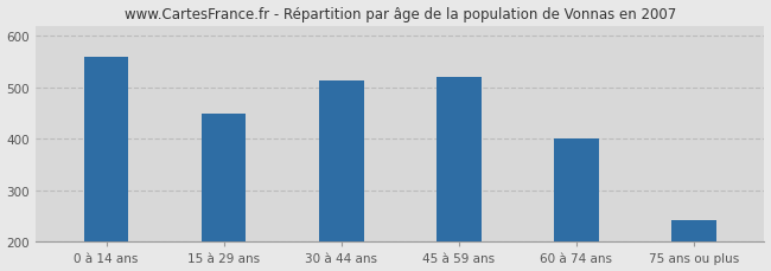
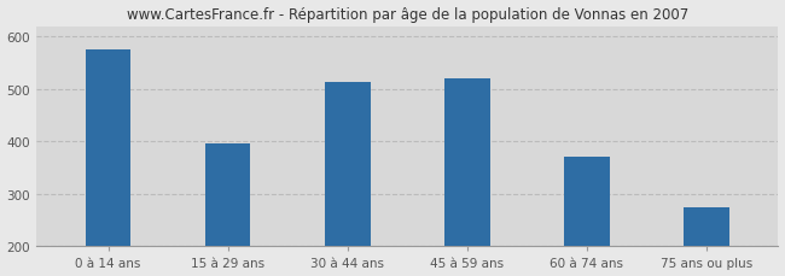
0 à 14 ans: 560 -> 575
15 à 29 ans: 450 -> 395
60 à 74 ans: 400 -> 370
75 ans ou plus: 242 -> 275
